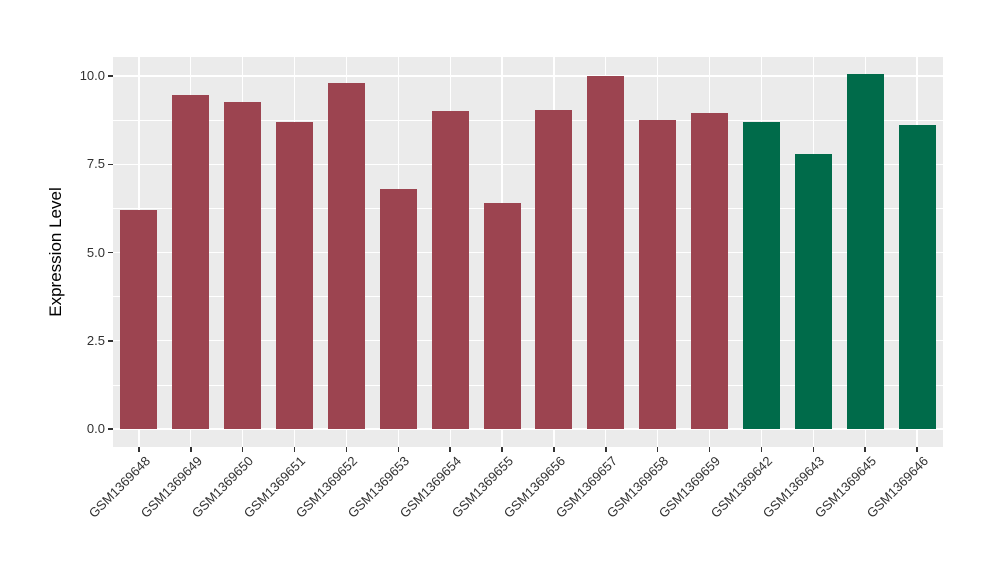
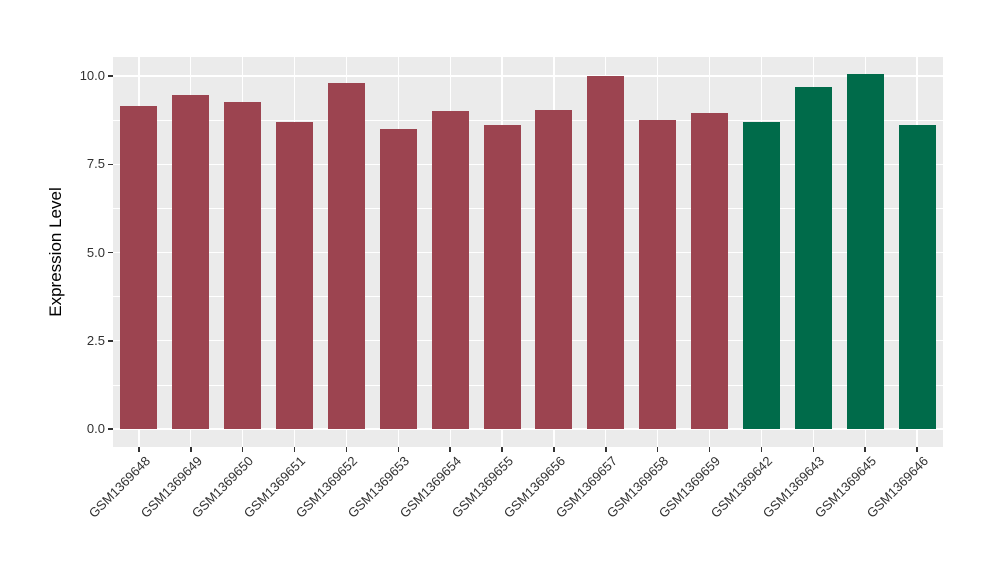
GSM1369648: 6.2 -> 9.2
GSM1369653: 6.8 -> 8.5
GSM1369655: 6.4 -> 8.6
GSM1369643: 7.8 -> 9.7
